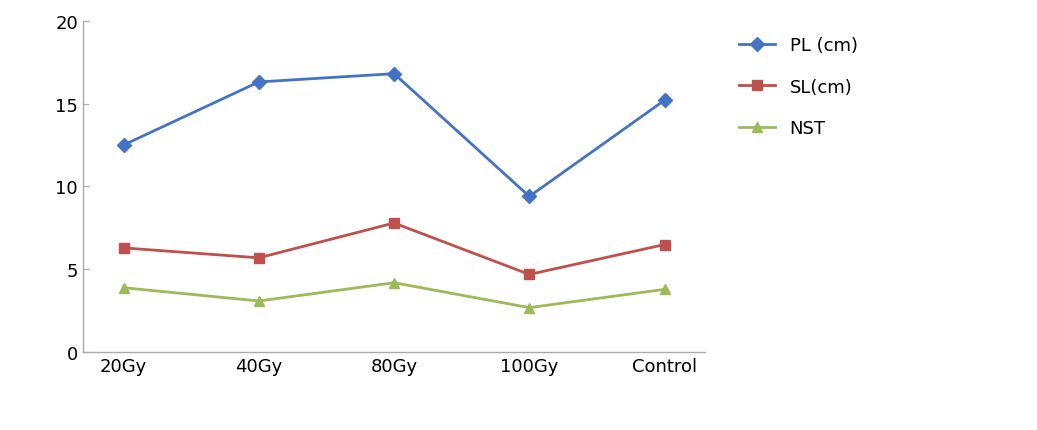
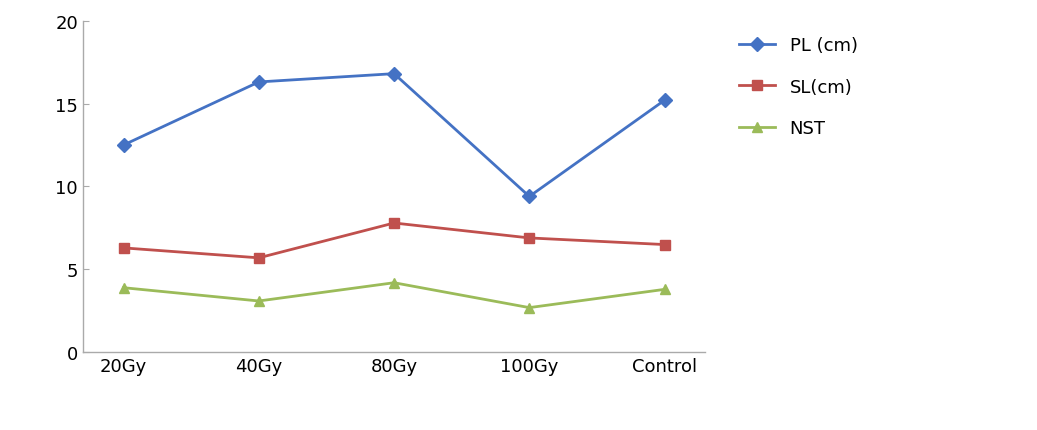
SL(cm)/100Gy: 4.7 -> 6.9
